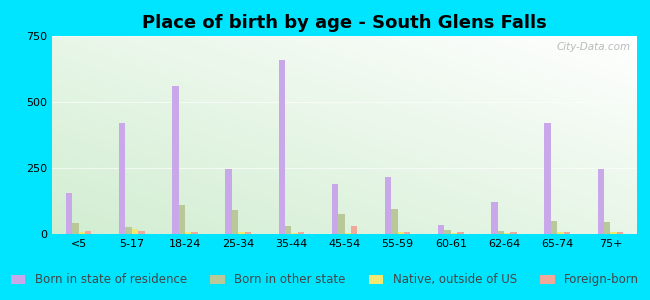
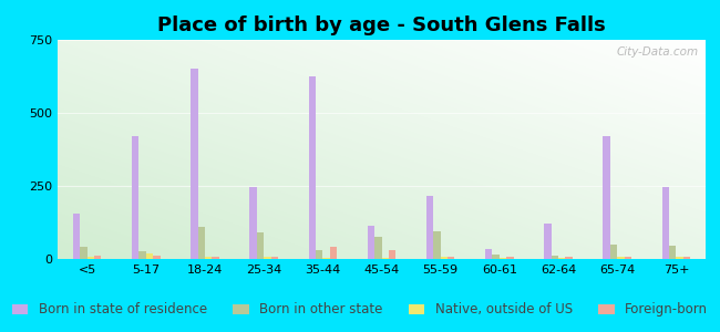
Born in state of residence/18-24: 560 -> 650
Born in state of residence/35-44: 660 -> 625
Foreign-born/35-44: 8 -> 40
Born in state of residence/45-54: 190 -> 115
